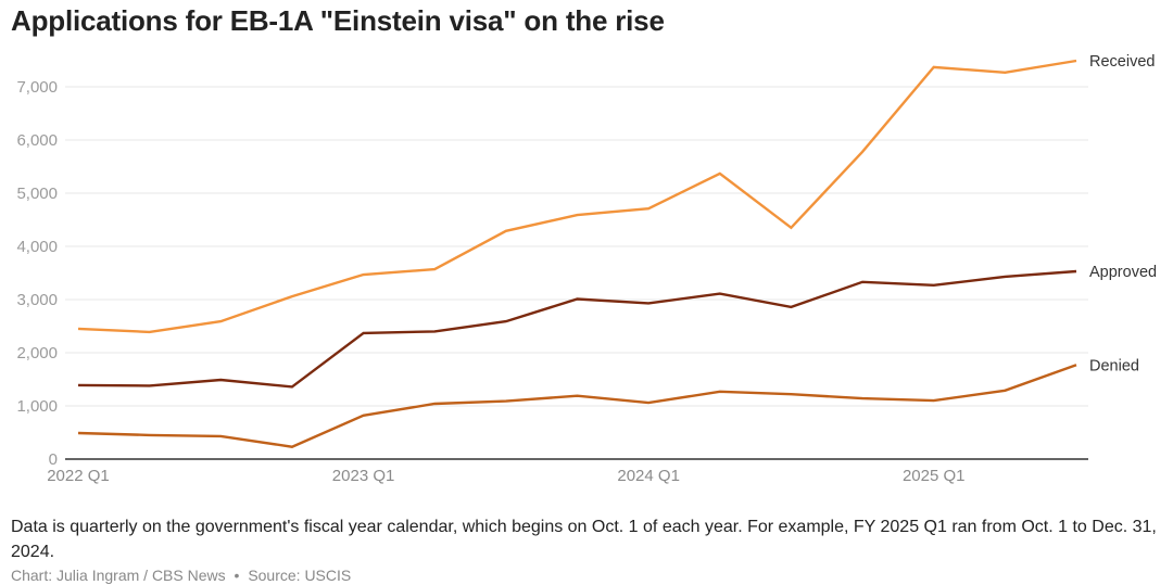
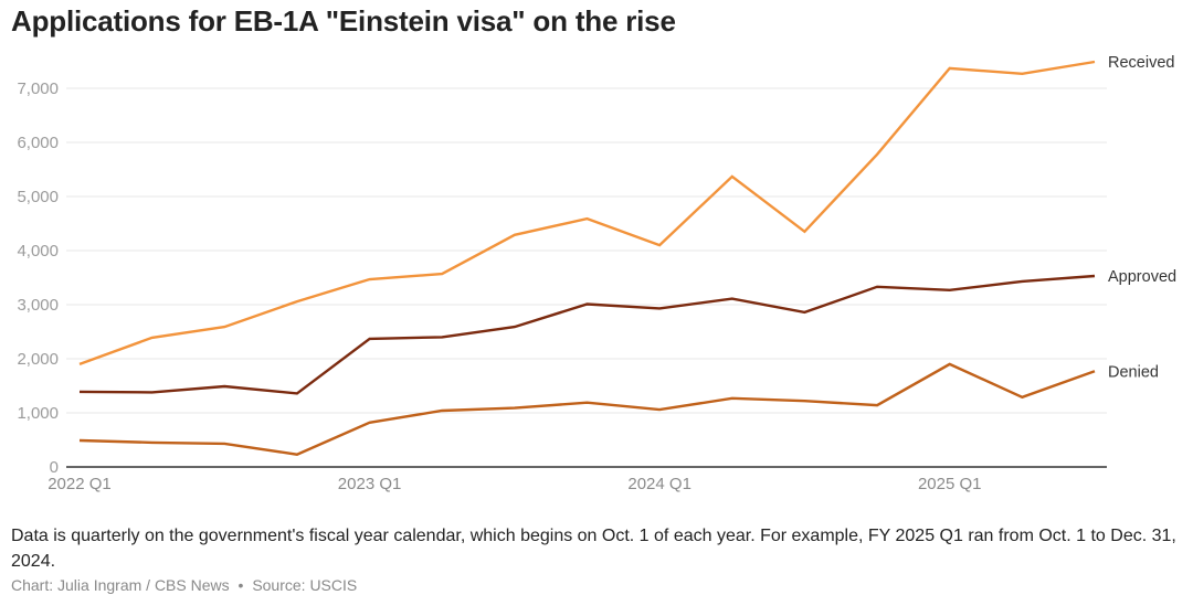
Received/2022 Q1: 2400 -> 1900
Received/2024 Q1: 4700 -> 4100
Denied/2025 Q1: 1100 -> 1900
